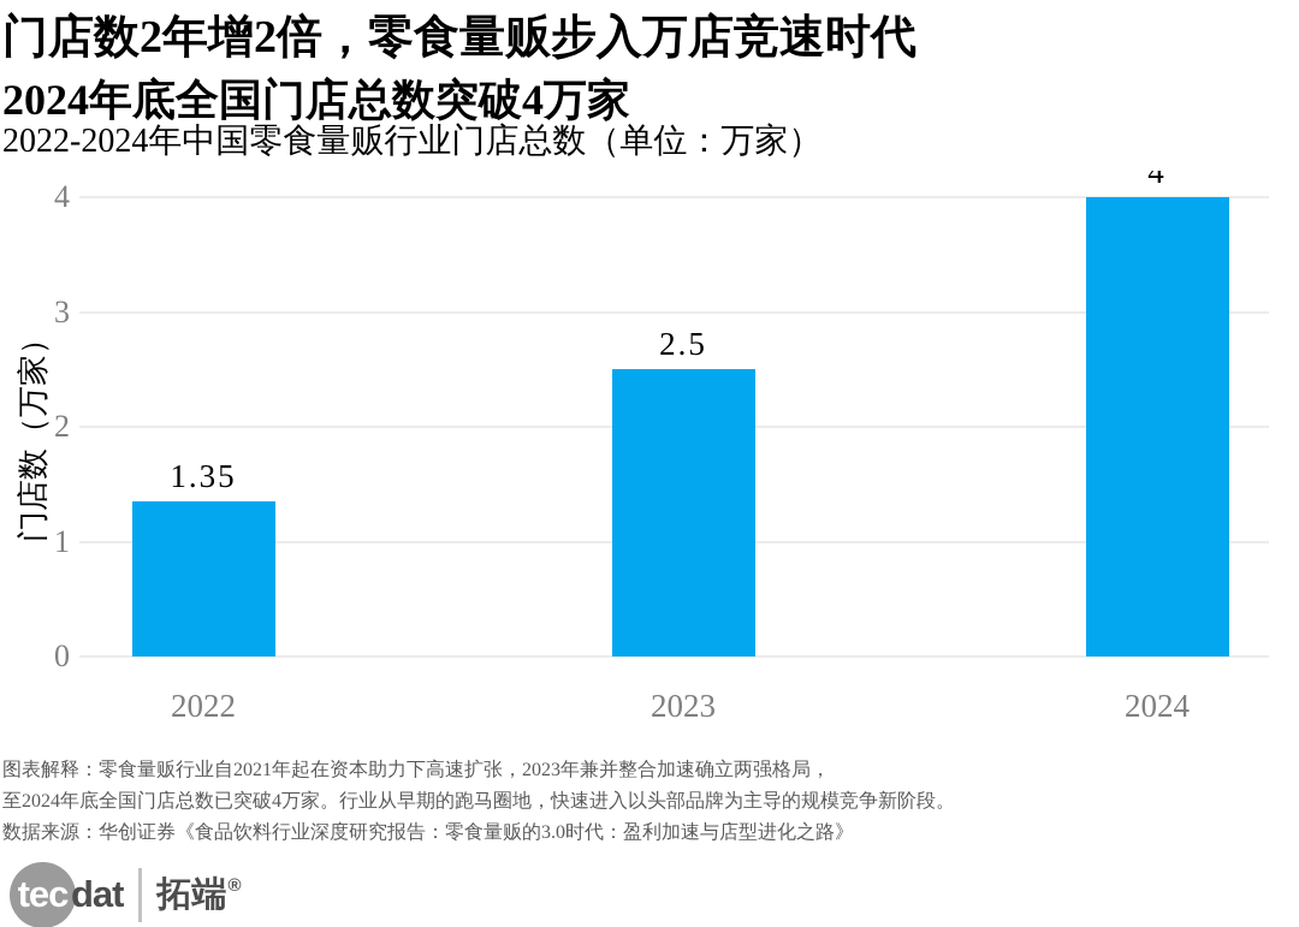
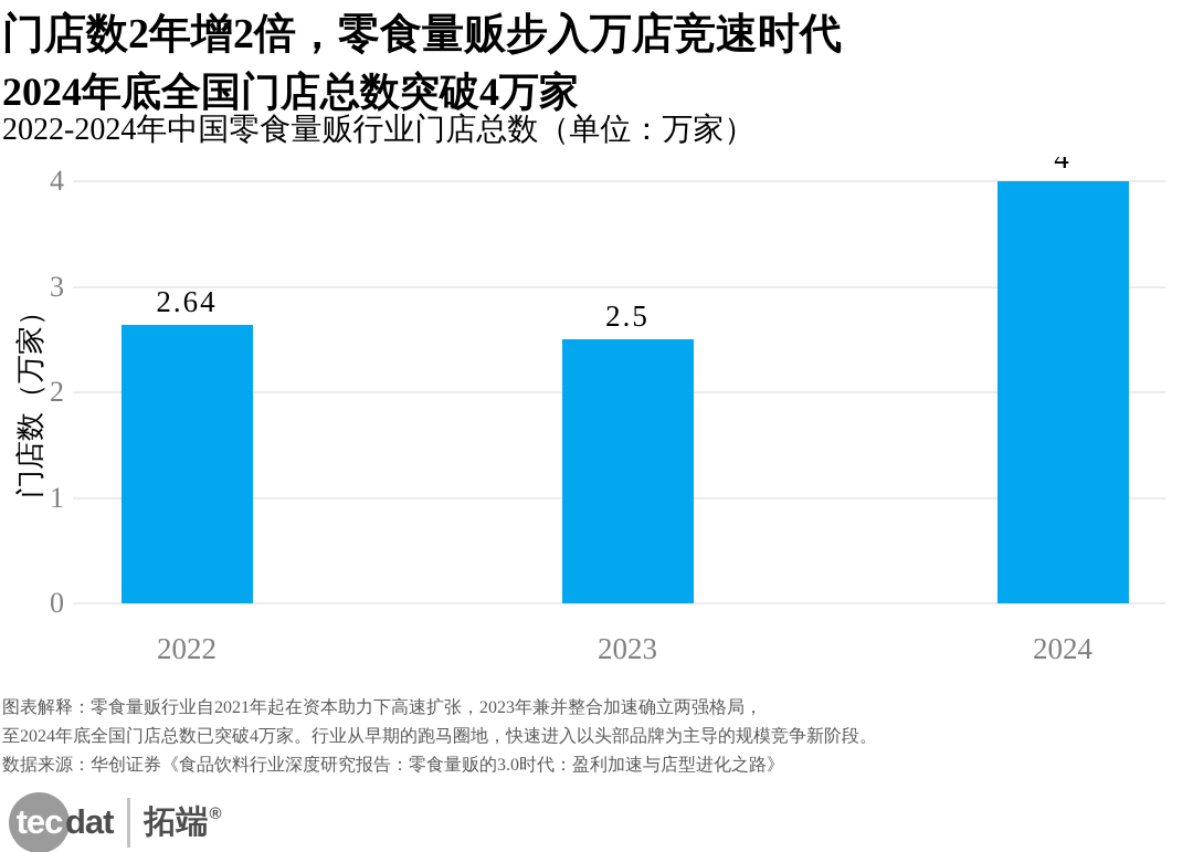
2022: 1.35 -> 2.64
